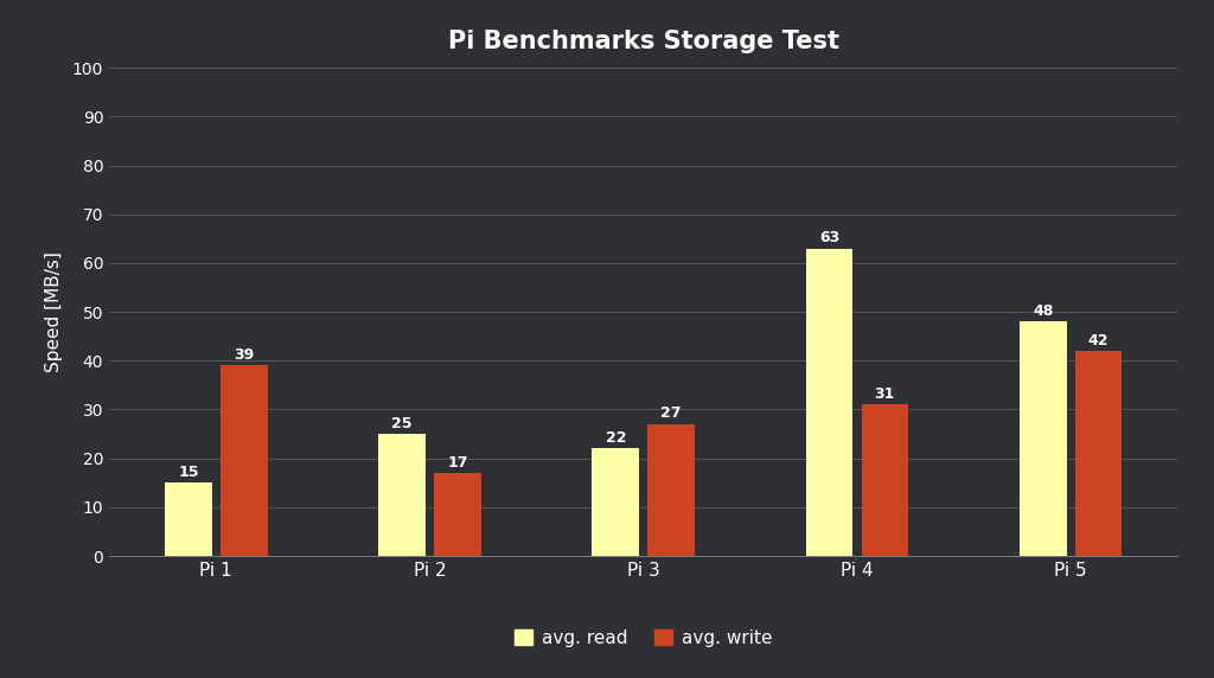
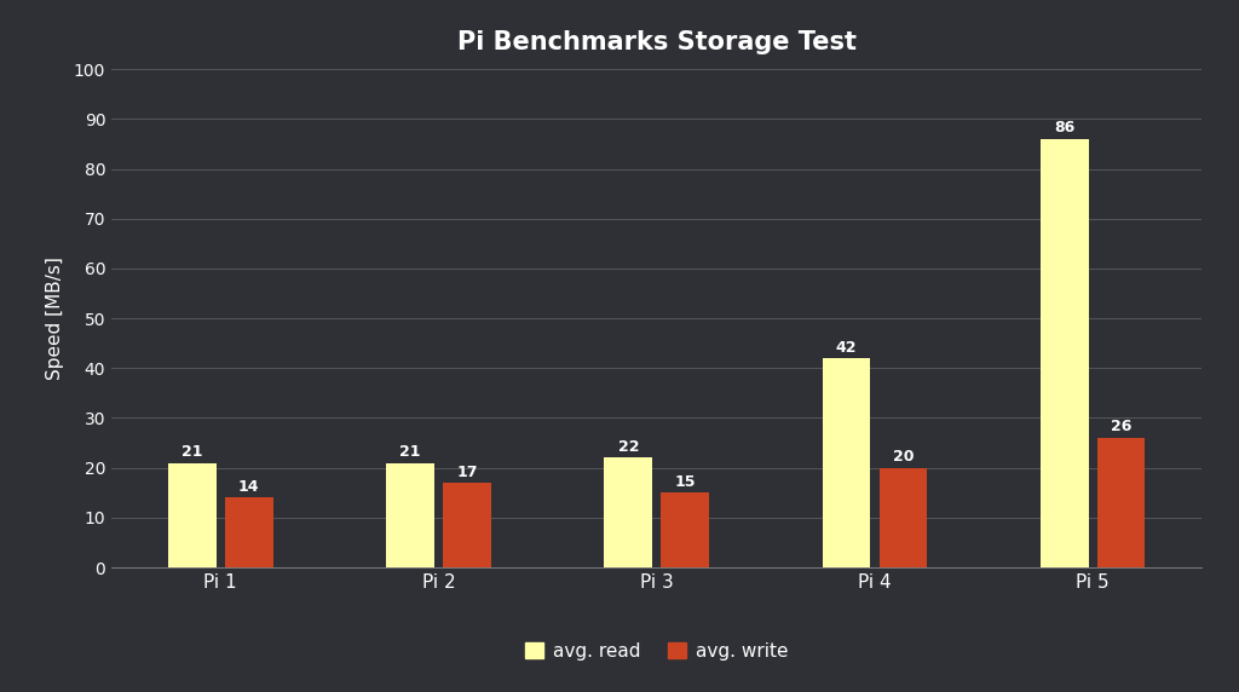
avg. read/Pi 1: 15 -> 21
avg. write/Pi 1: 39 -> 14
avg. read/Pi 2: 25 -> 21
avg. write/Pi 3: 27 -> 15
avg. read/Pi 4: 63 -> 42
avg. write/Pi 4: 31 -> 20
avg. read/Pi 5: 48 -> 86
avg. write/Pi 5: 42 -> 26
